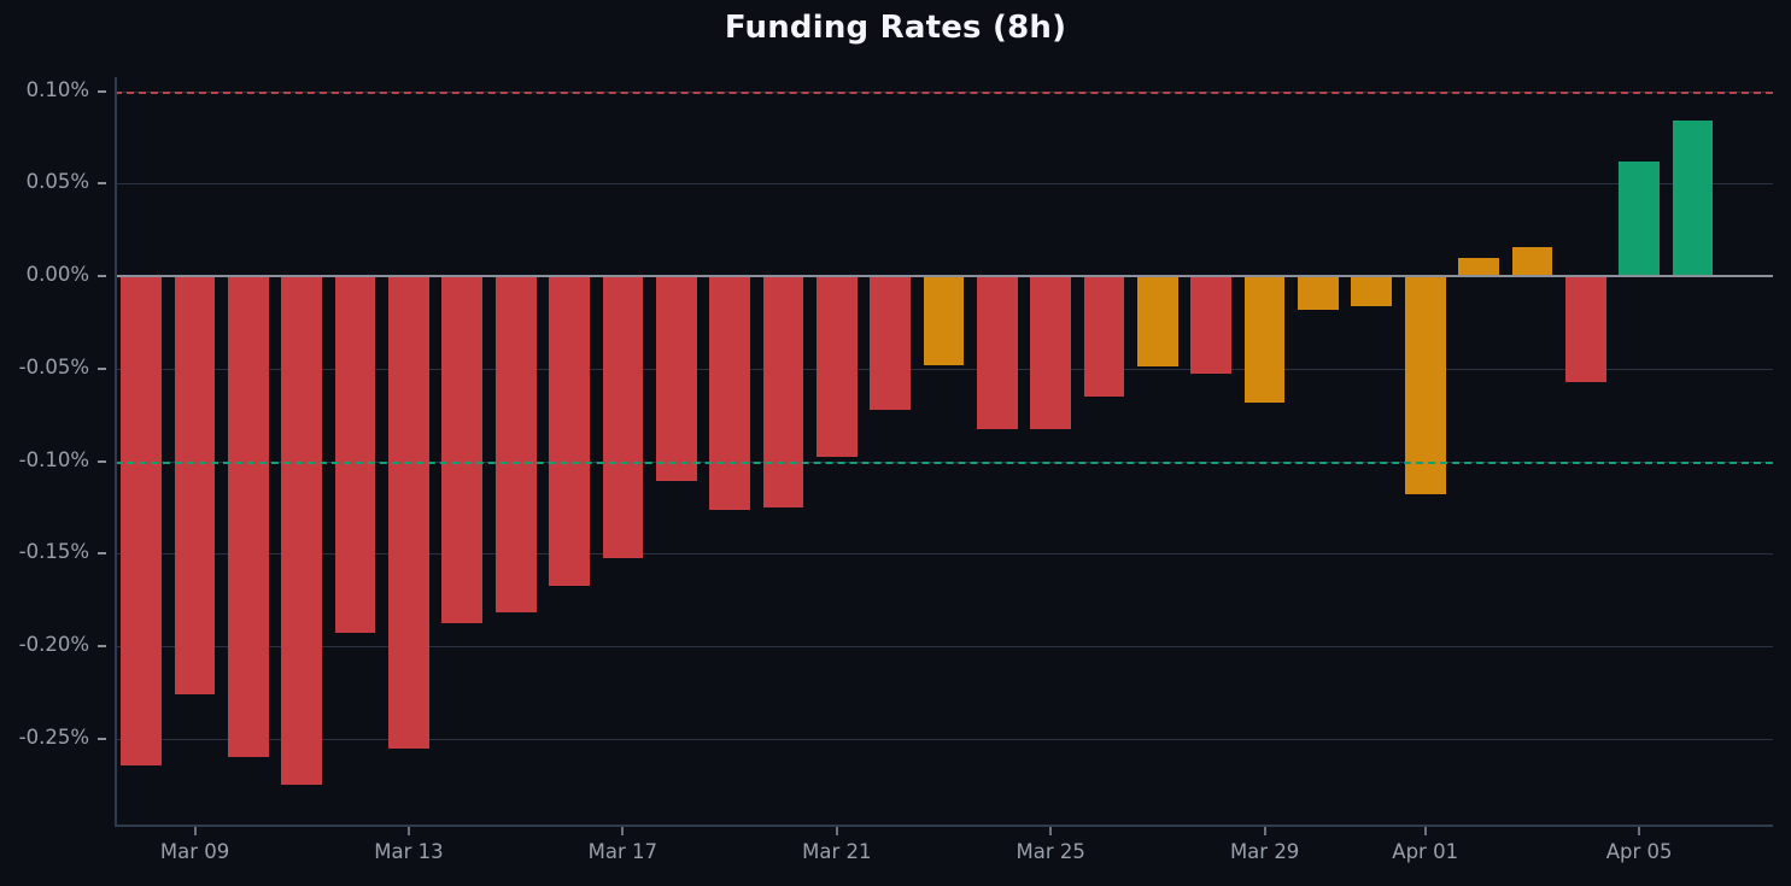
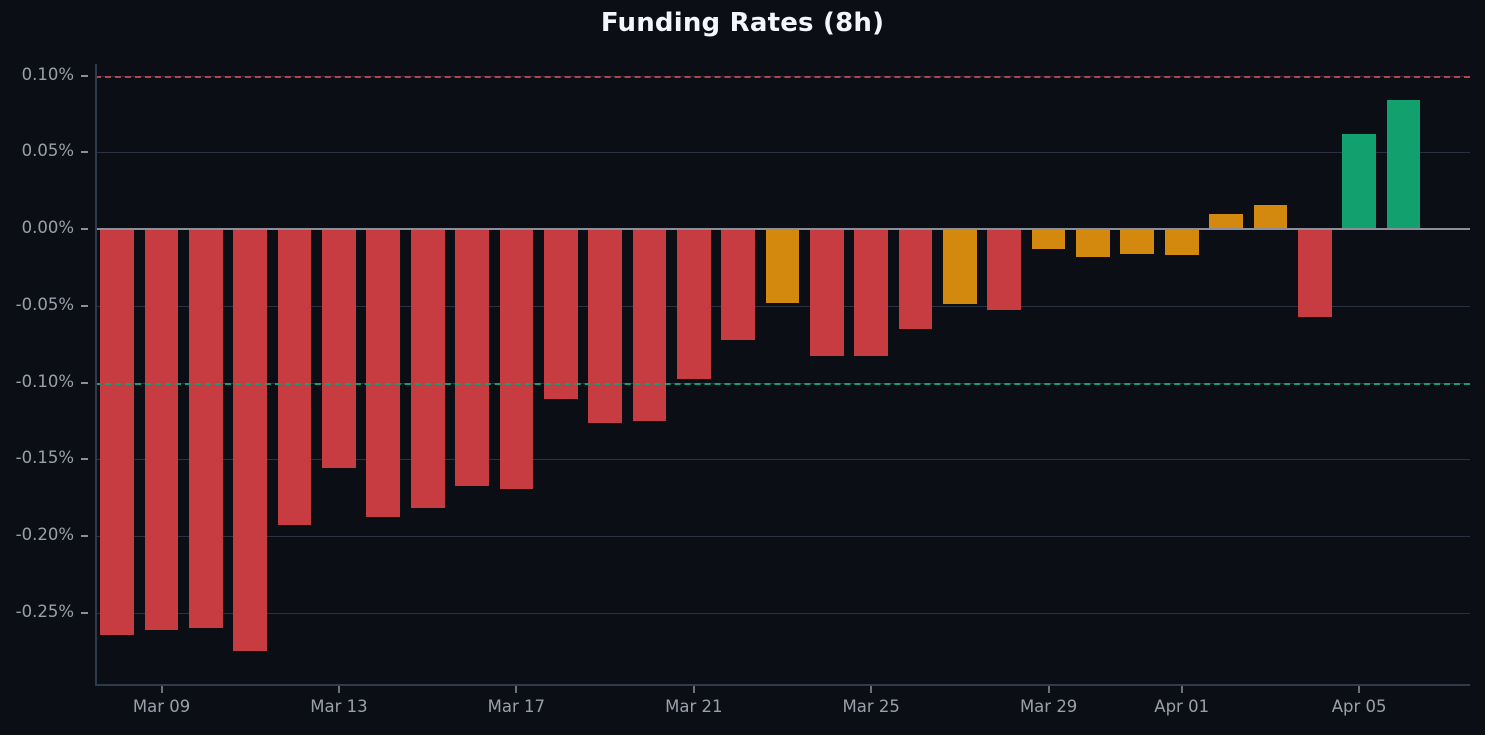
Mar 09: -0.226% -> -0.261%
Mar 13: -0.255% -> -0.155%
Mar 17: -0.152% -> -0.169%
Mar 29: -0.068% -> -0.013%
Apr 01: -0.118% -> -0.017%
